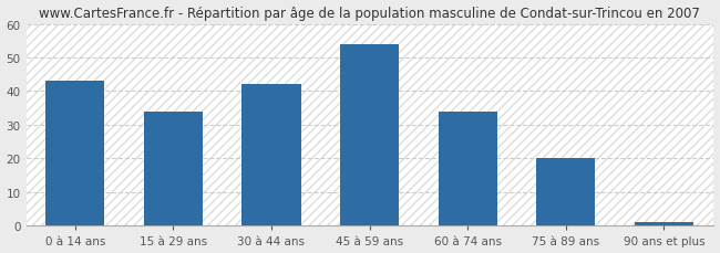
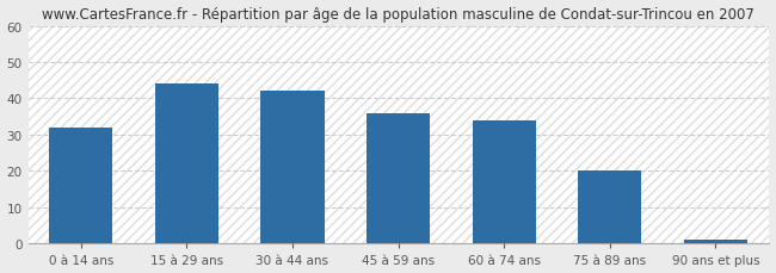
0 à 14 ans: 43 -> 32
15 à 29 ans: 34 -> 44
45 à 59 ans: 54 -> 36
